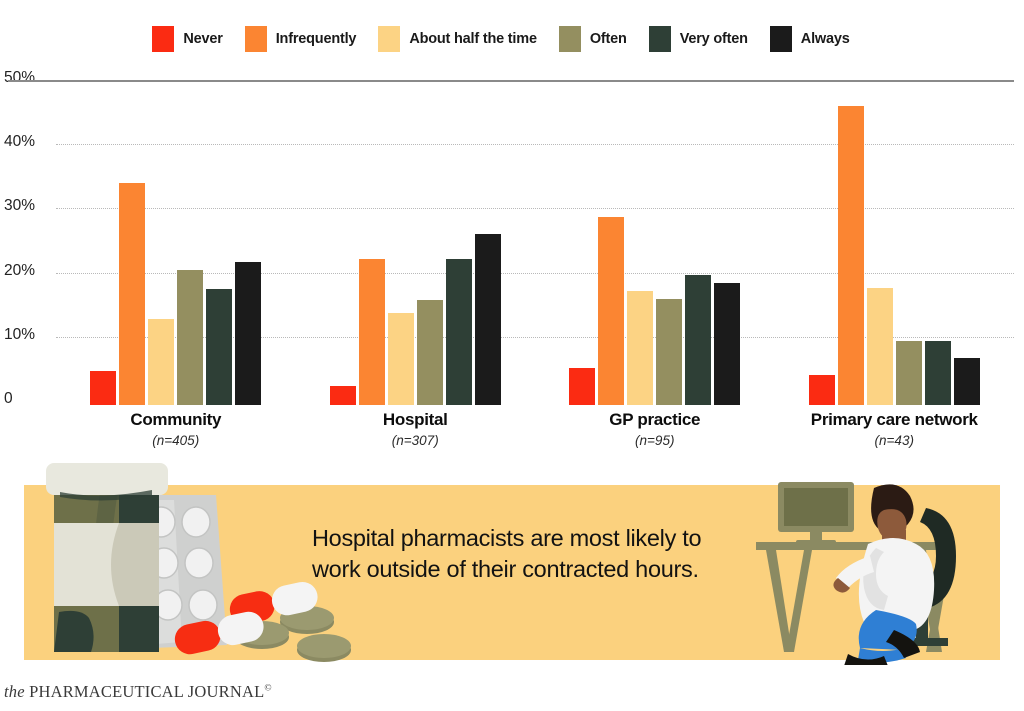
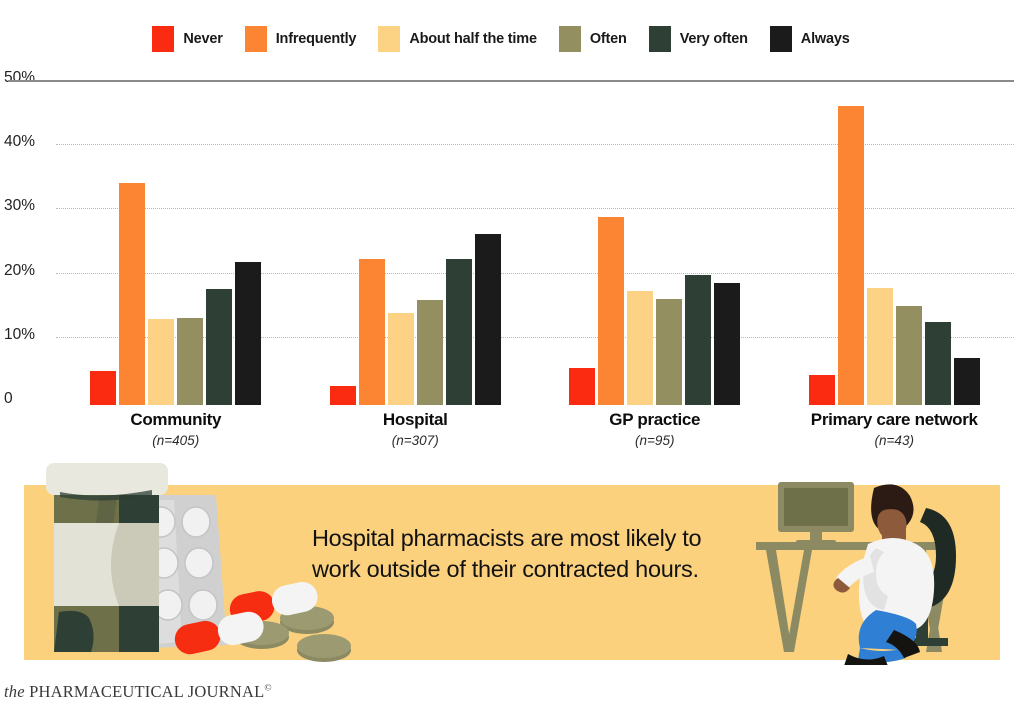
Often/Community: 21% -> 14%
Often/Primary care network: 10% -> 15%
Very often/Primary care network: 10% -> 13%
